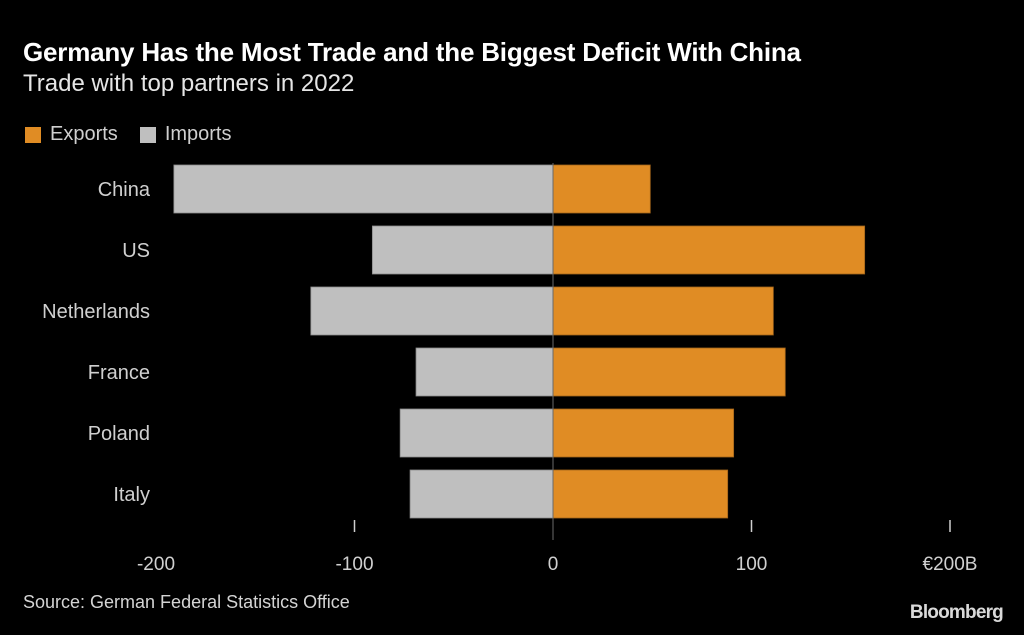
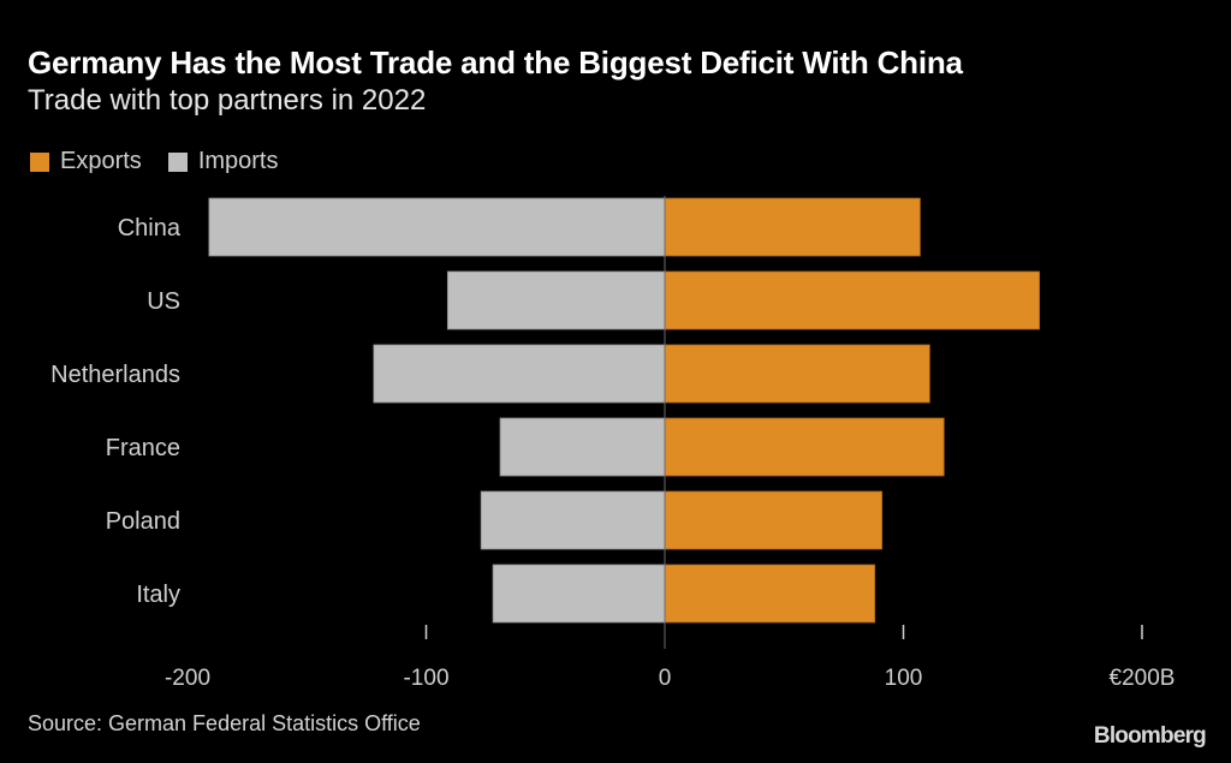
Exports/China: €49B -> €107B
